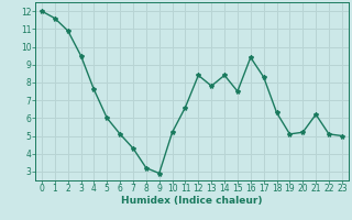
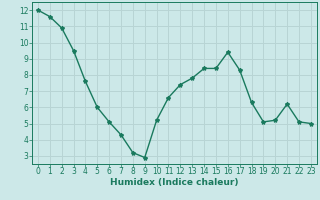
12: 8.4 -> 7.4
15: 7.5 -> 8.4
